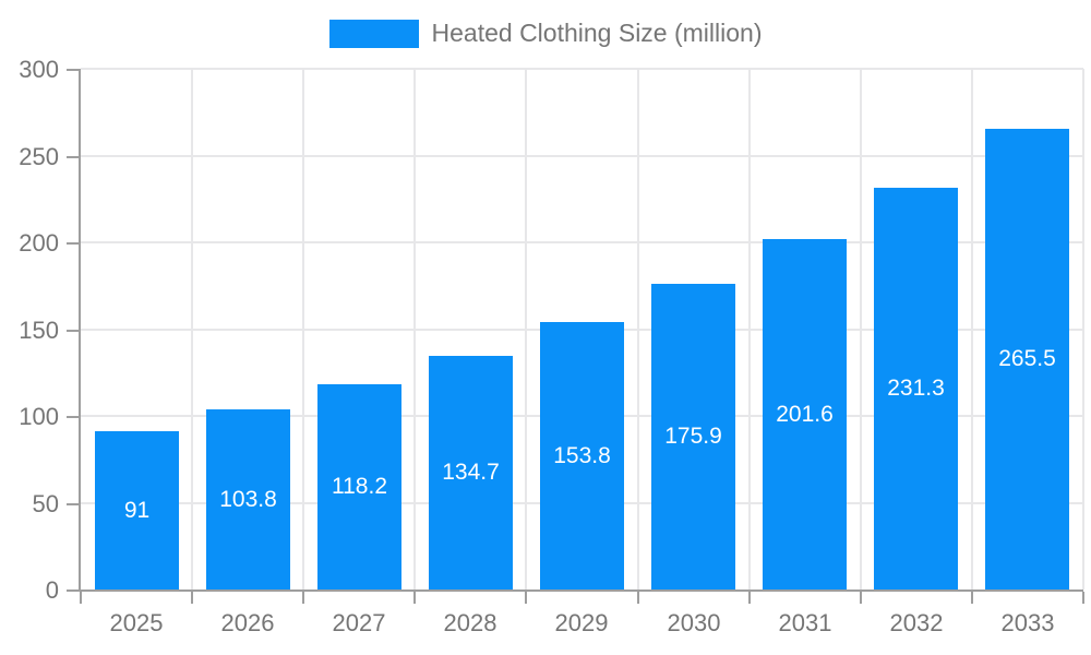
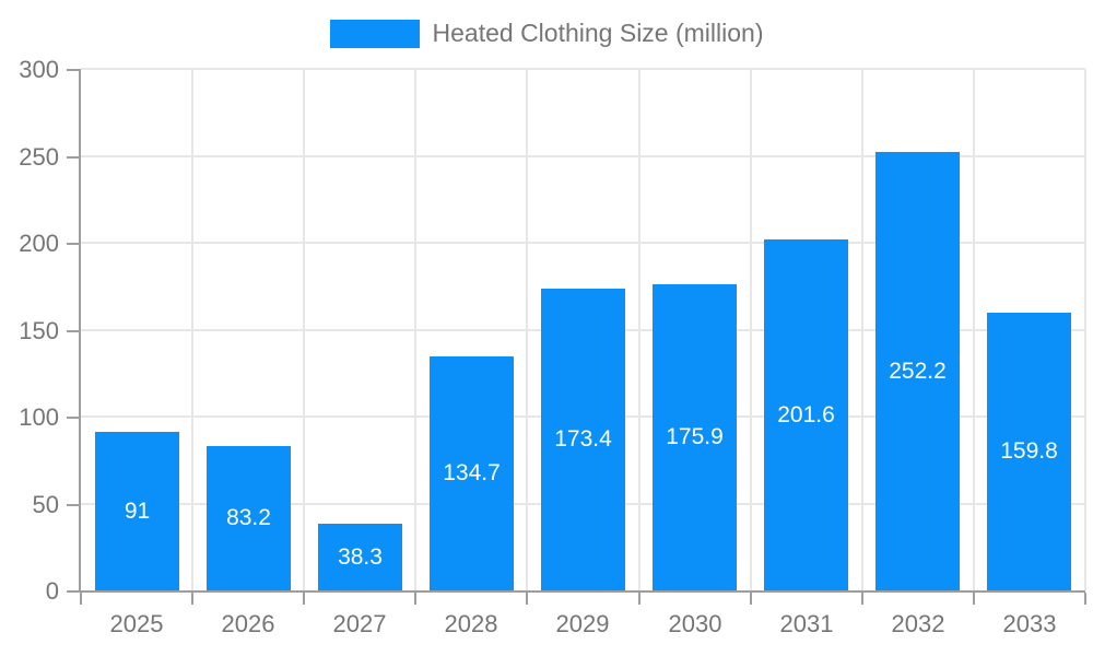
2026: 103.8 -> 83.2
2027: 118.2 -> 38.3
2029: 153.8 -> 173.4
2032: 231.3 -> 252.2
2033: 265.5 -> 159.8
